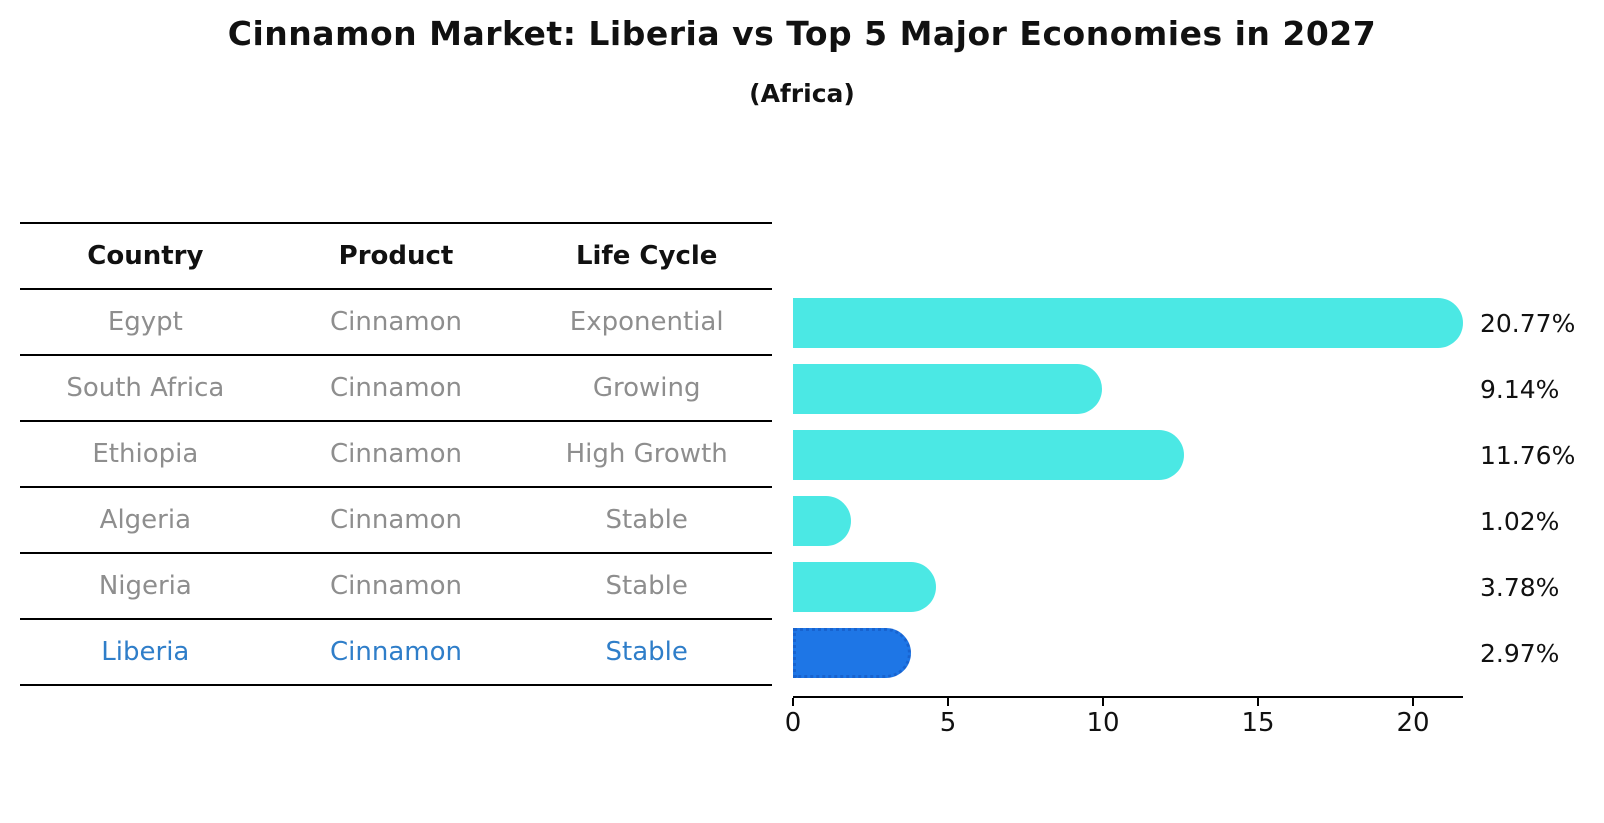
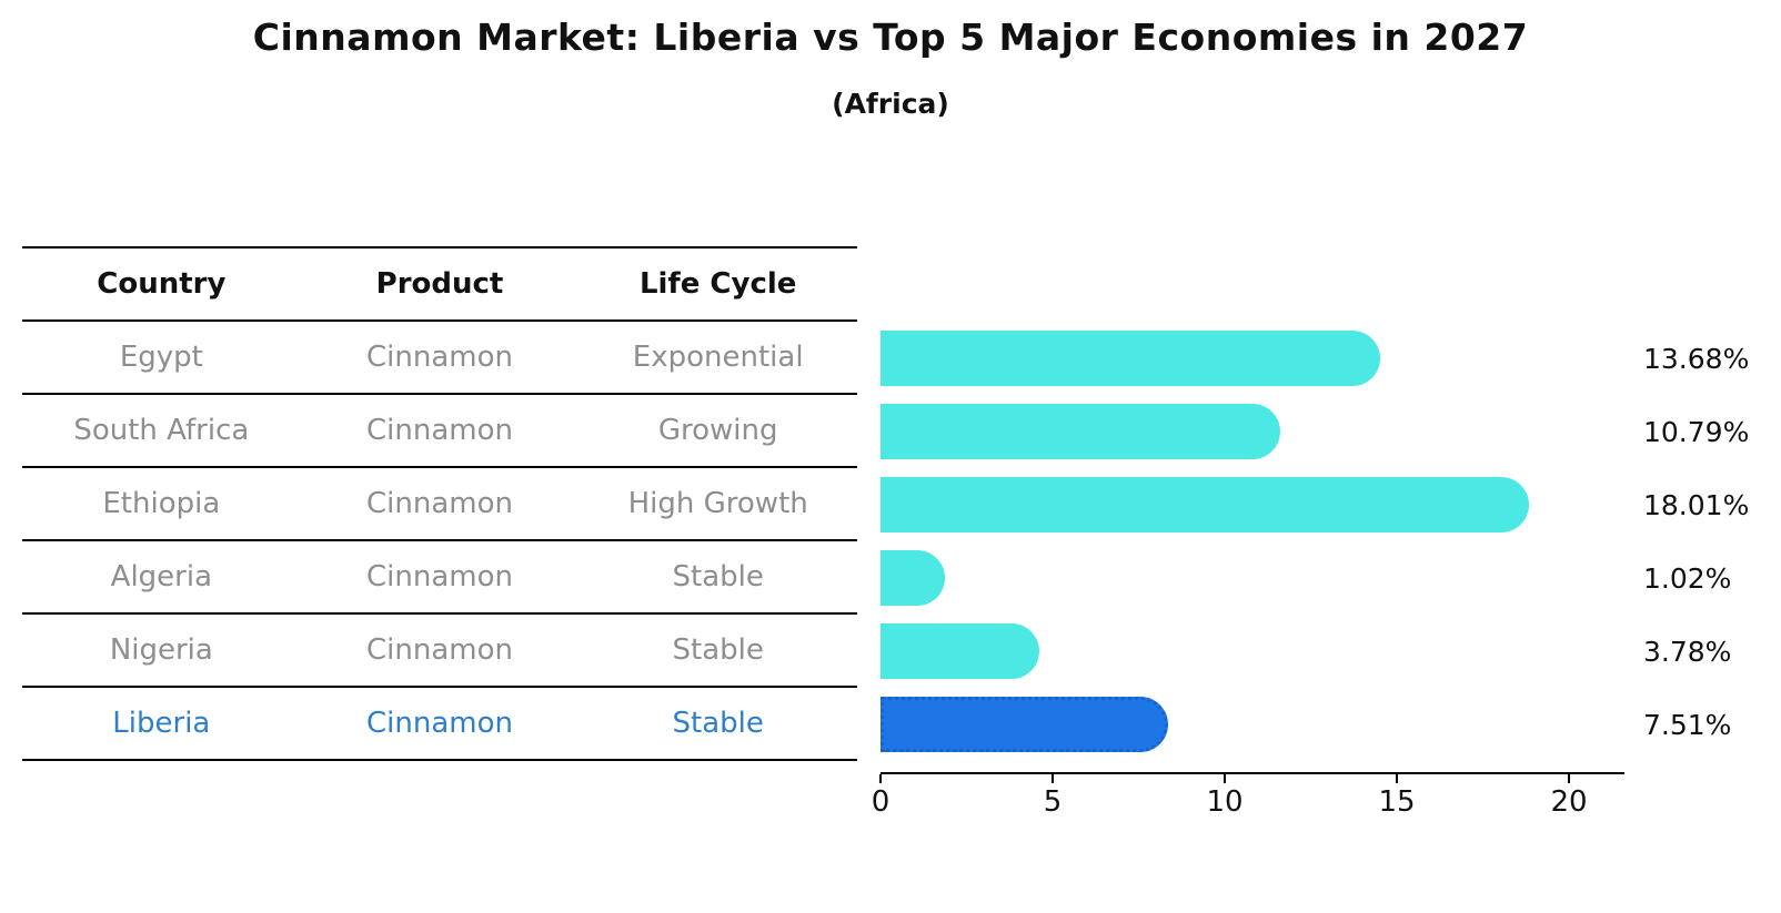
Egypt: 20.77% -> 13.68%
South Africa: 9.14% -> 10.79%
Ethiopia: 11.76% -> 18.01%
Liberia: 2.97% -> 7.51%
